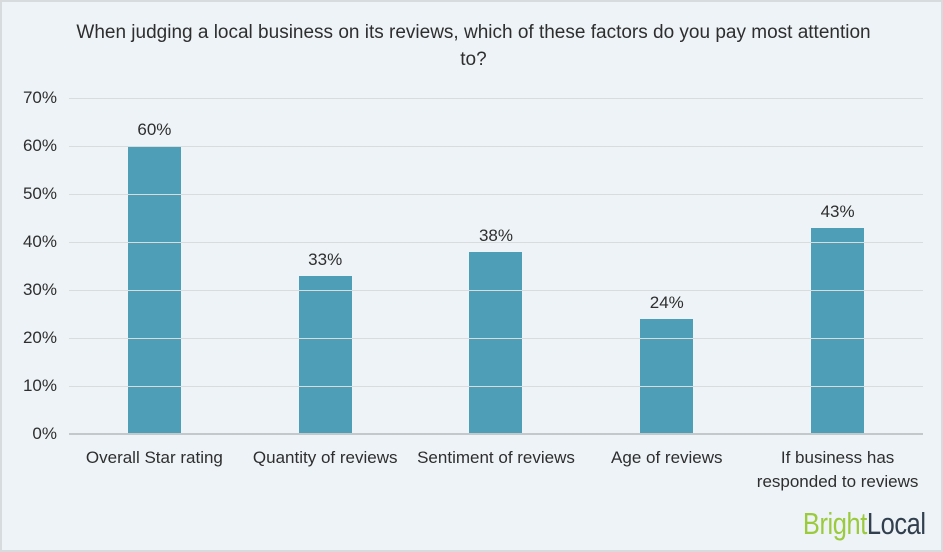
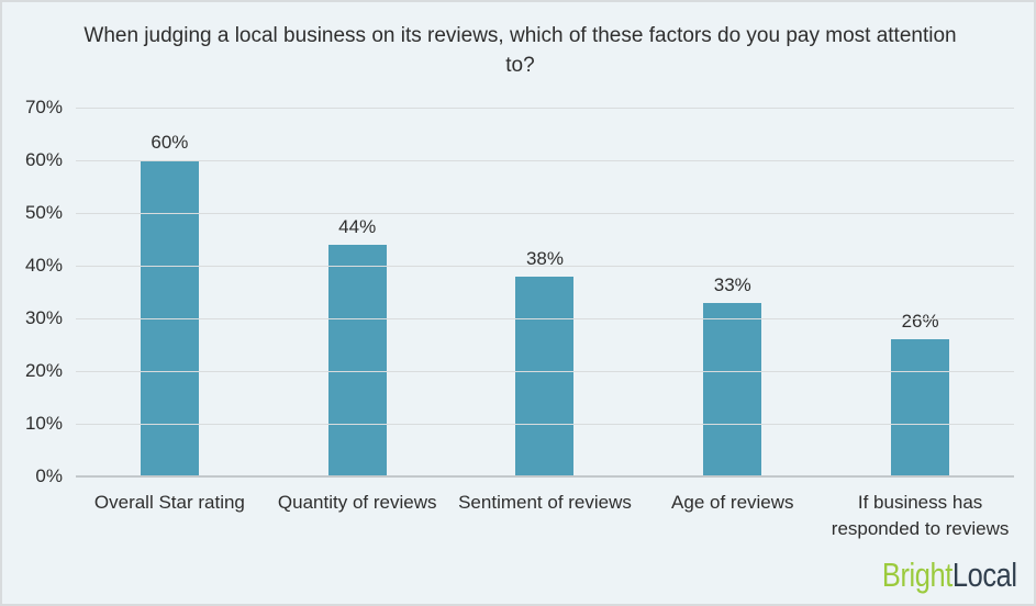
Quantity of reviews: 33% -> 44%
Age of reviews: 24% -> 33%
If business has responded to reviews: 43% -> 26%
